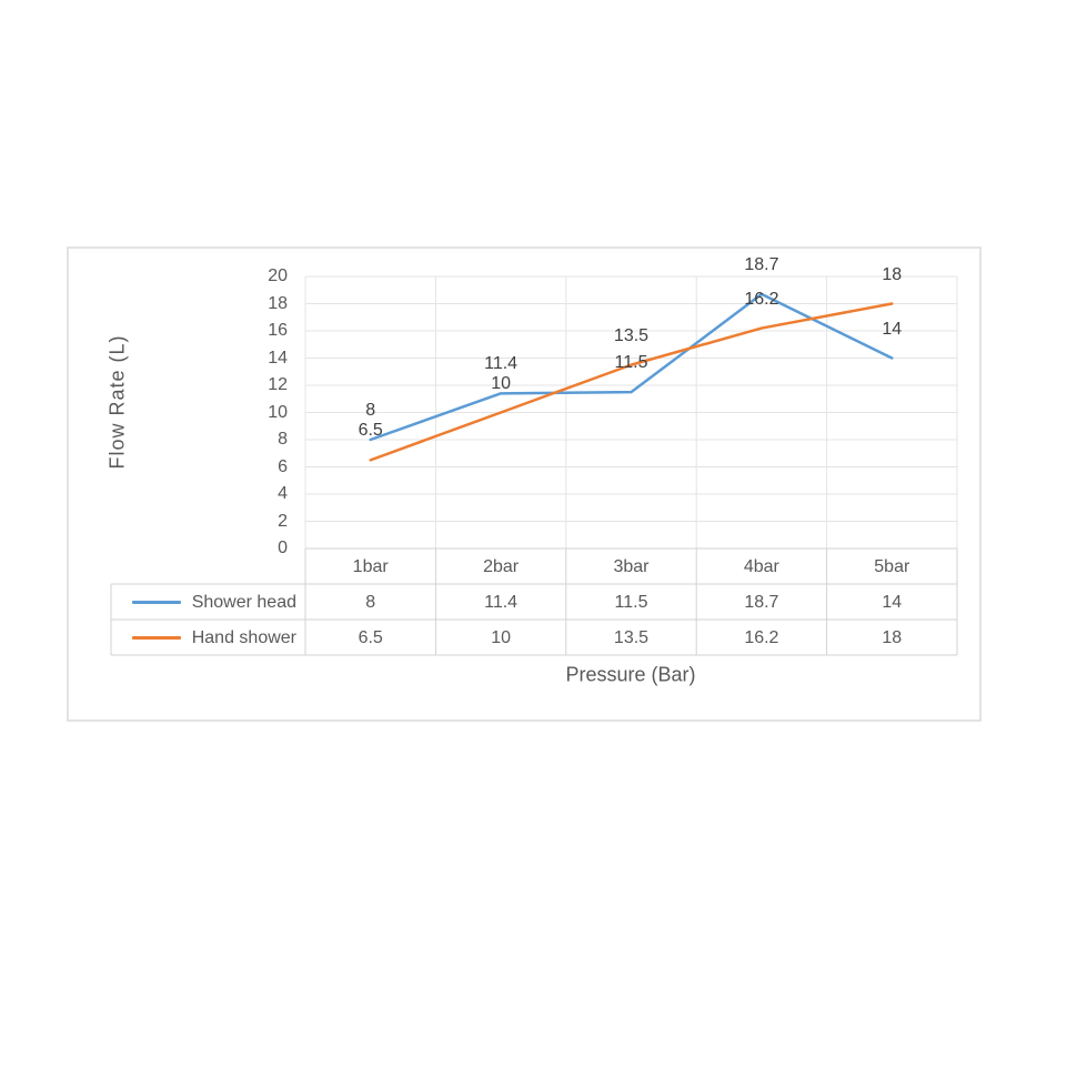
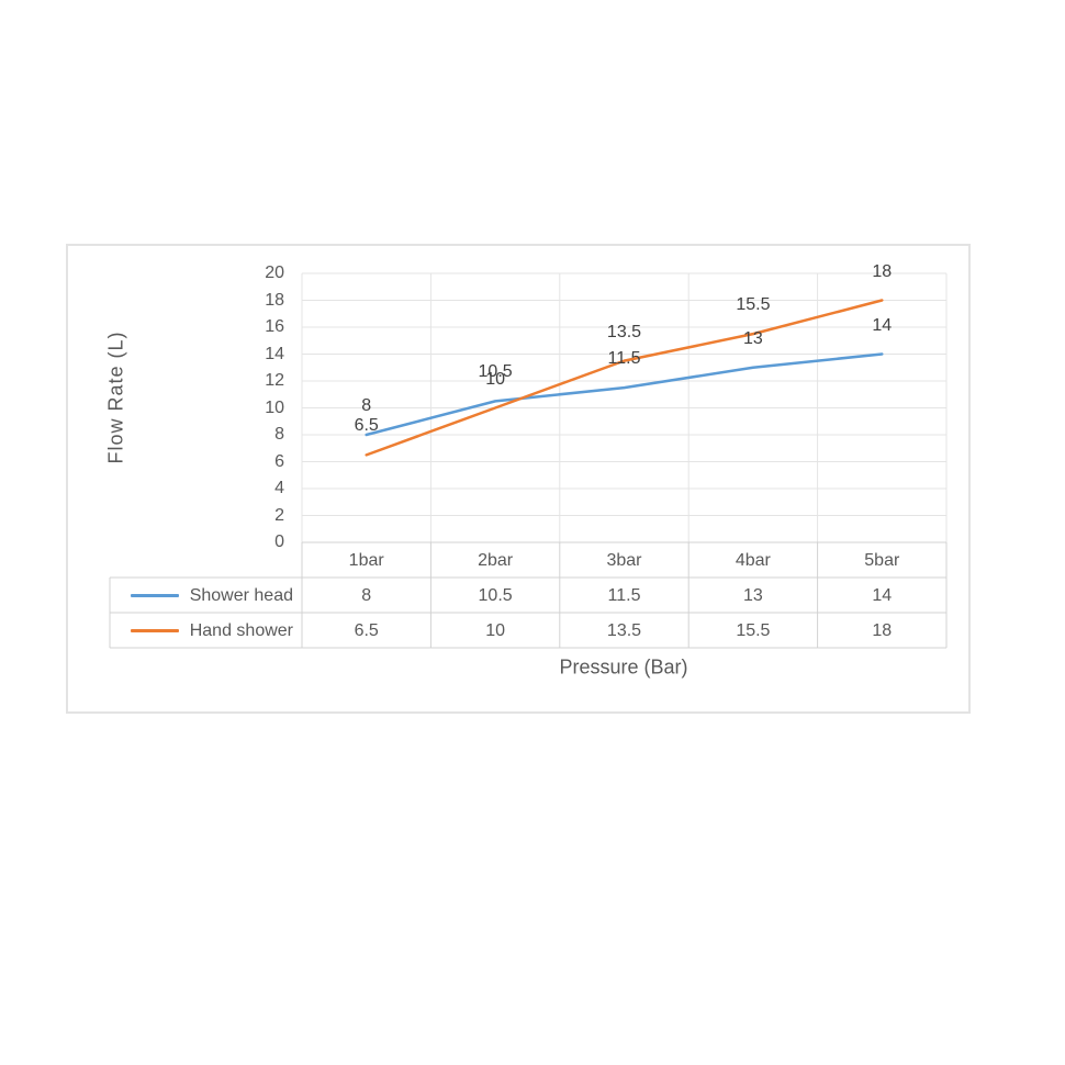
Shower head/2bar: 11.4 -> 10.5
Shower head/4bar: 18.7 -> 13
Hand shower/4bar: 16.2 -> 15.5
